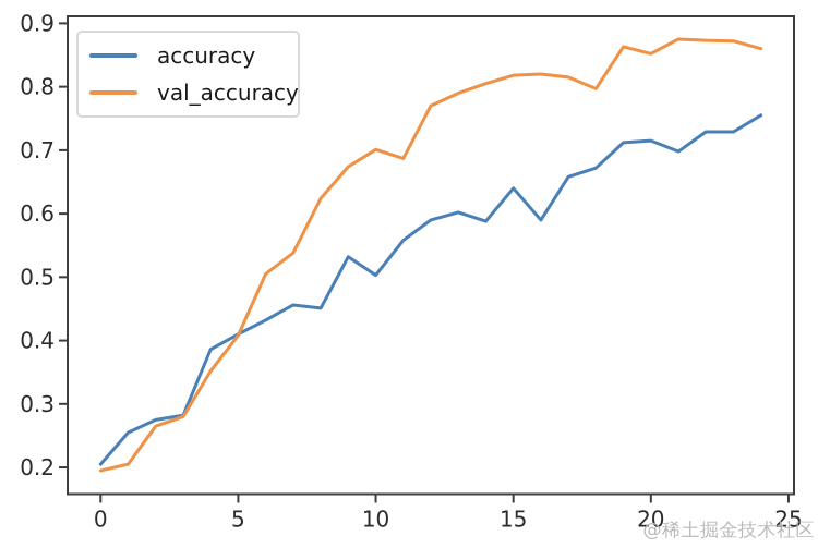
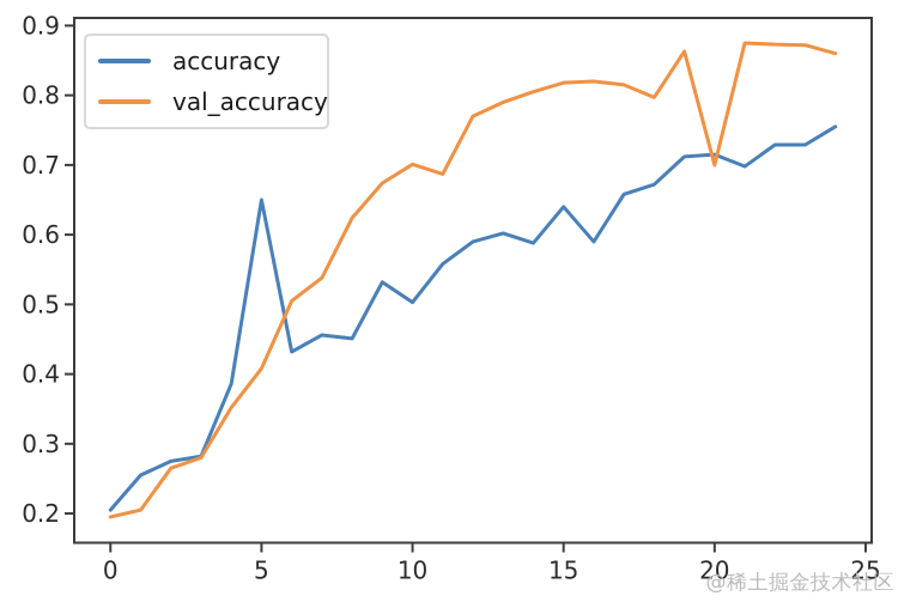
accuracy/5: 0.41 -> 0.65
val_accuracy/20: 0.85 -> 0.70
